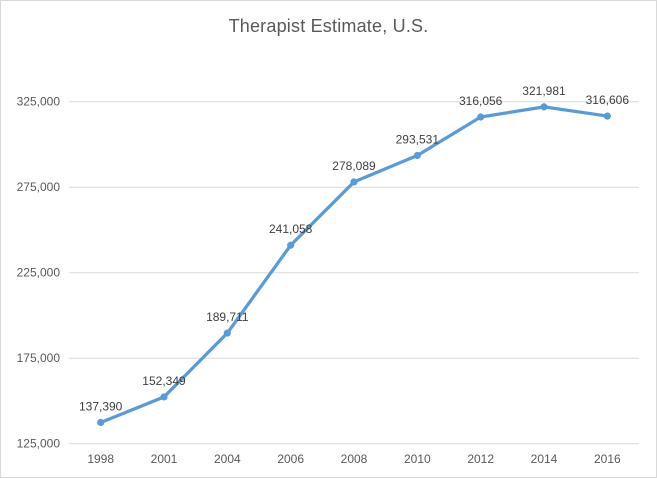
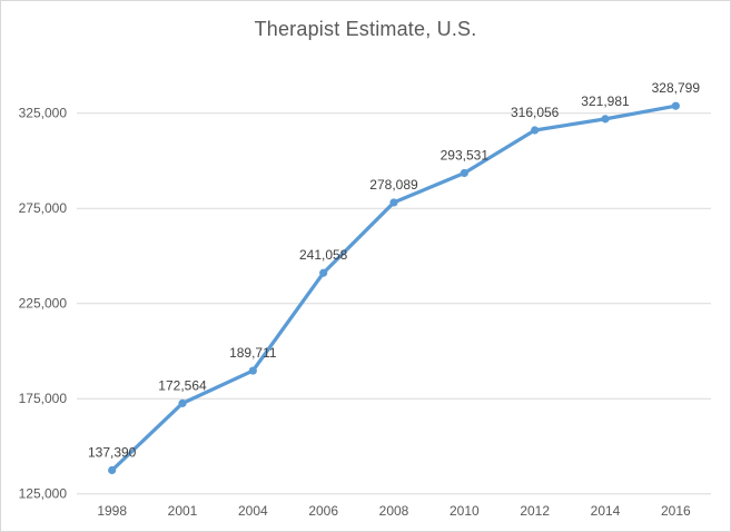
2001: 152,349 -> 172,564
2016: 316,606 -> 328,799
